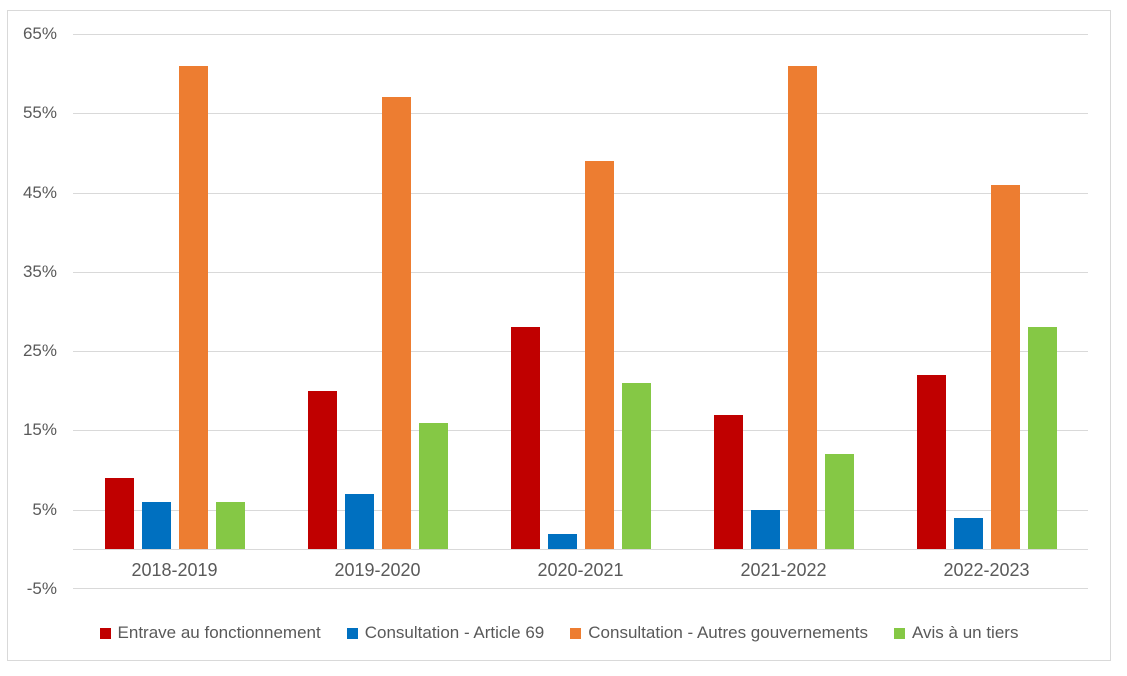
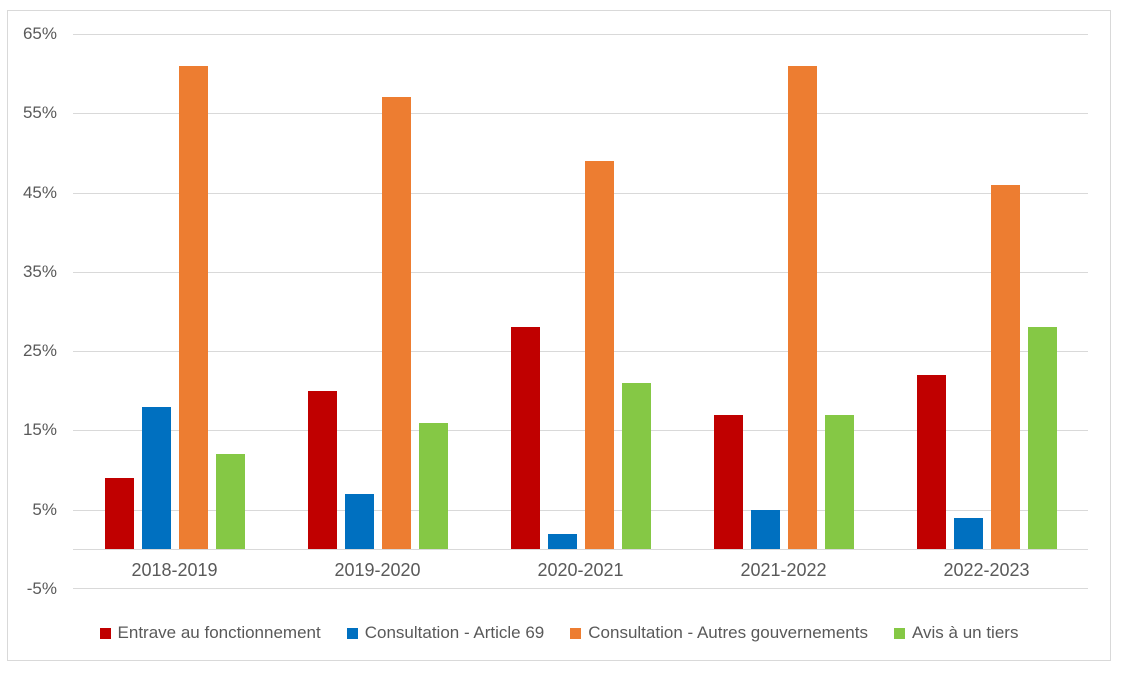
Consultation - Article 69/2018-2019: 6% -> 18%
Avis à un tiers/2018-2019: 6% -> 12%
Avis à un tiers/2021-2022: 12% -> 17%
